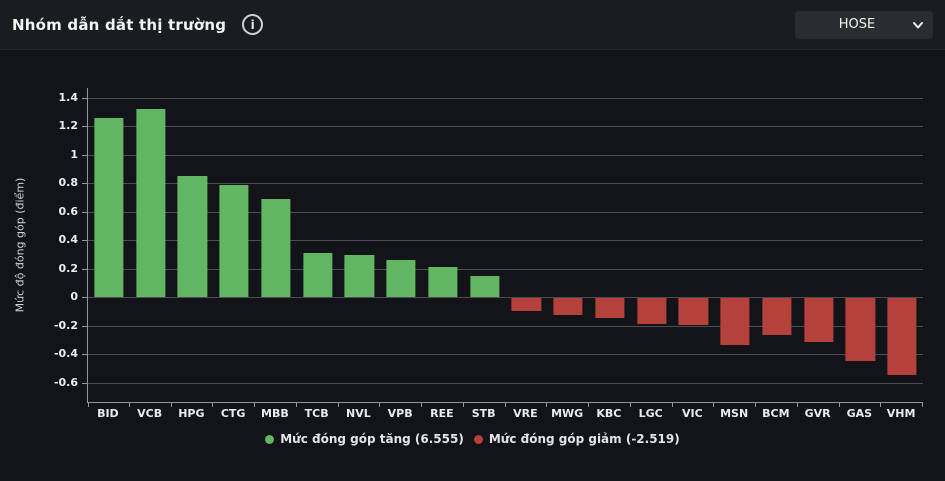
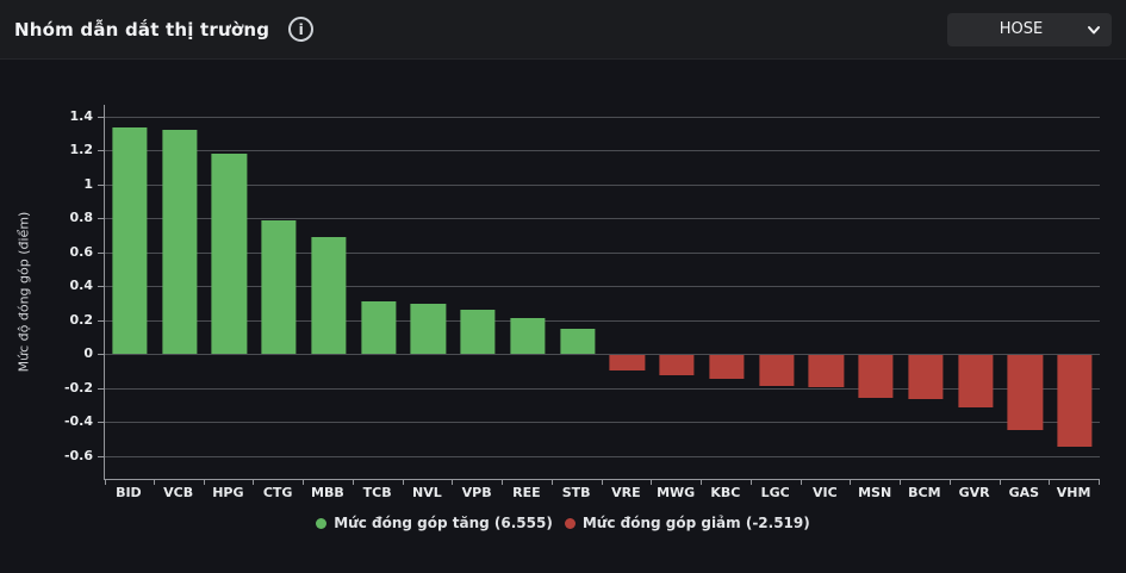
BID: 1.26 -> 1.34
HPG: 0.85 -> 1.18
MSN: -0.33 -> -0.25
